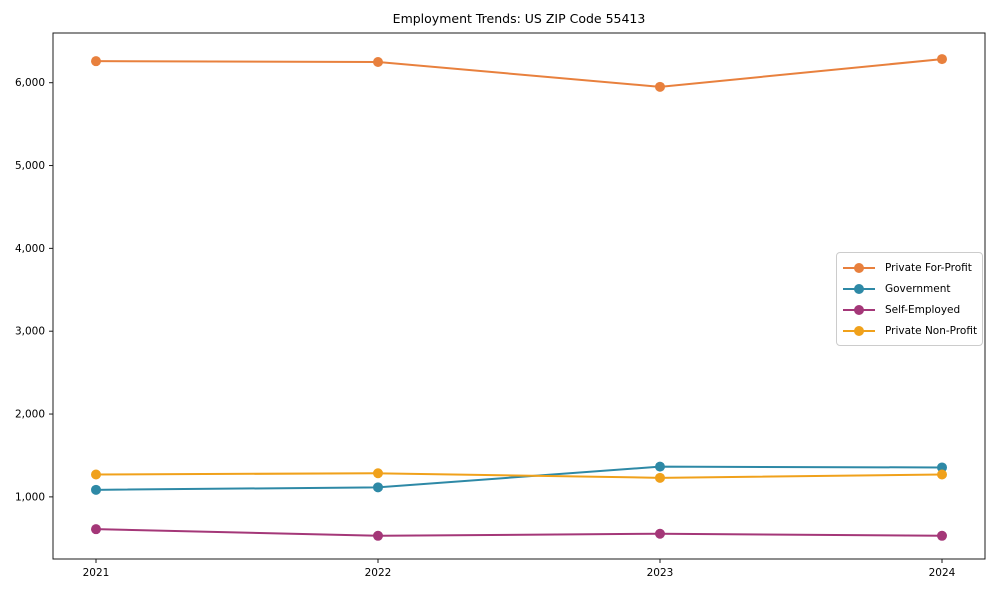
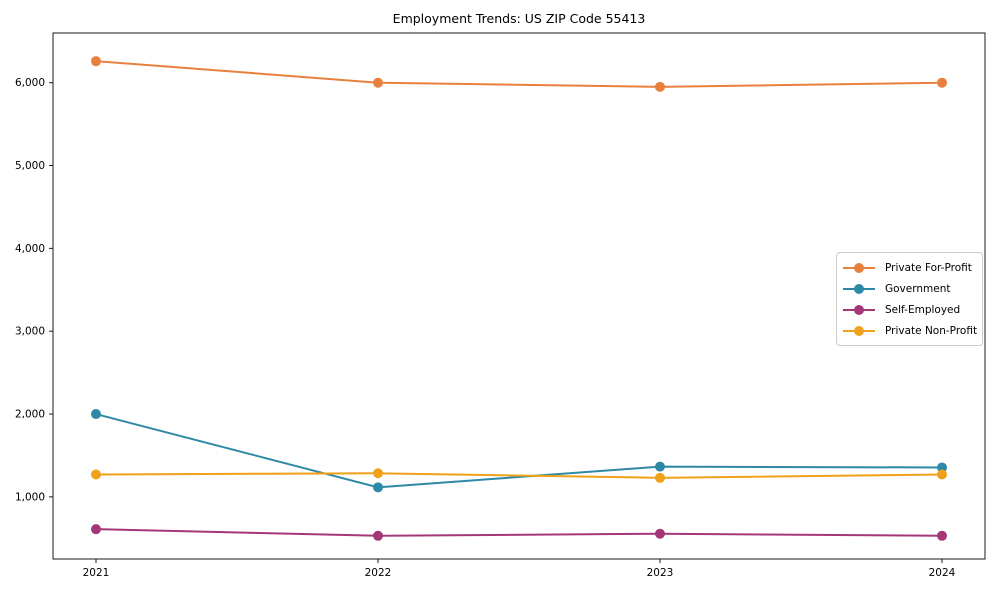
Government/2021: 1100 -> 2000
Private For-Profit/2022: 6200 -> 6000
Private For-Profit/2024: 6300 -> 6000
